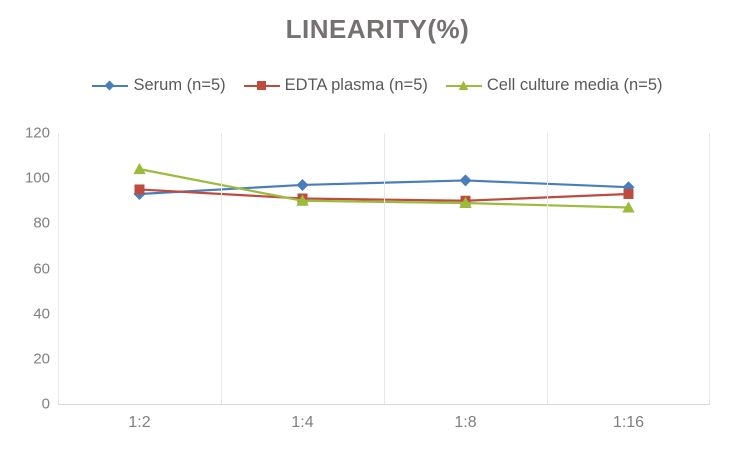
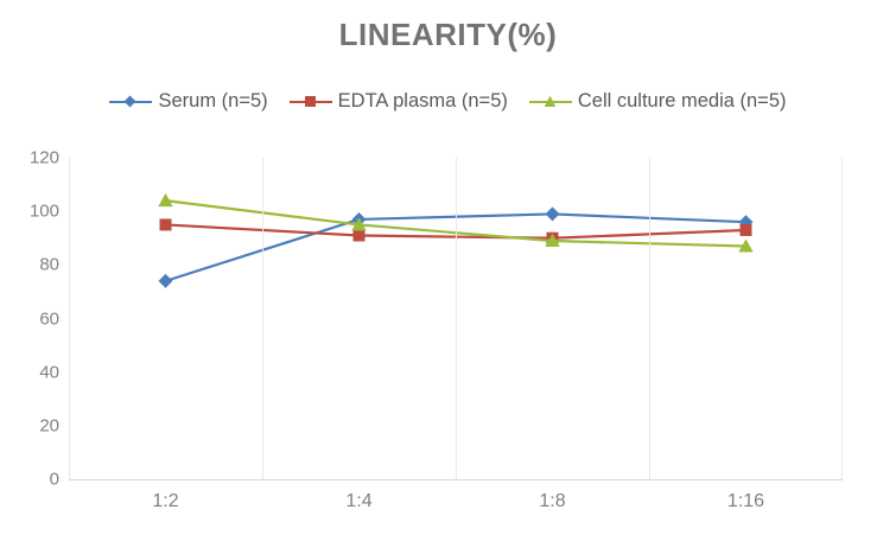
Serum (n=5)/1:2: 93 -> 74
Cell culture media (n=5)/1:4: 90 -> 95
